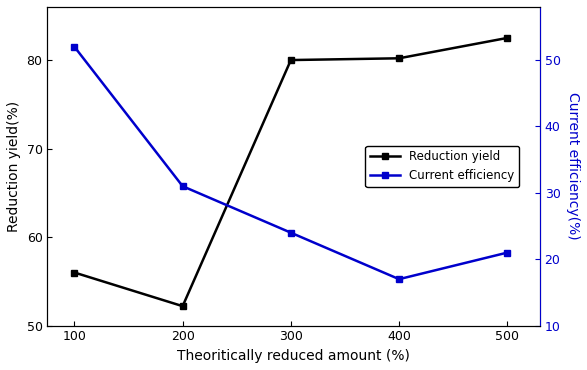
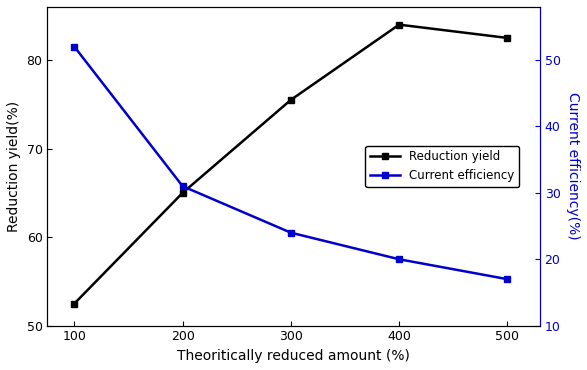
Reduction yield/100: 56.0 -> 52.5
Reduction yield/200: 52.2 -> 65.0
Reduction yield/300: 80.0 -> 75.5
Reduction yield/400: 80.2 -> 84.0
Current efficiency/400: 17 -> 20
Current efficiency/500: 21 -> 17
